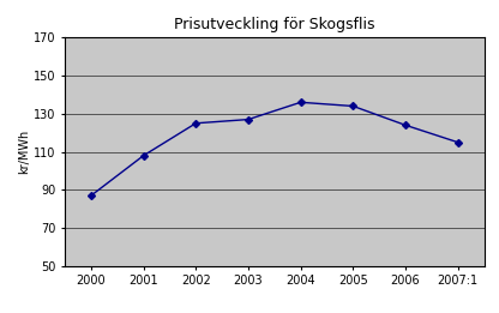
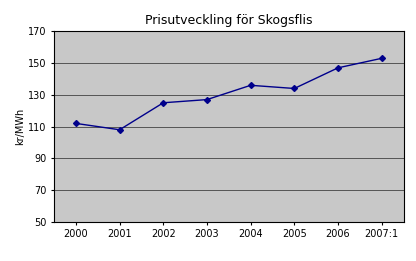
2000: 87 -> 112
2006: 124 -> 147
2007:1: 115 -> 153
